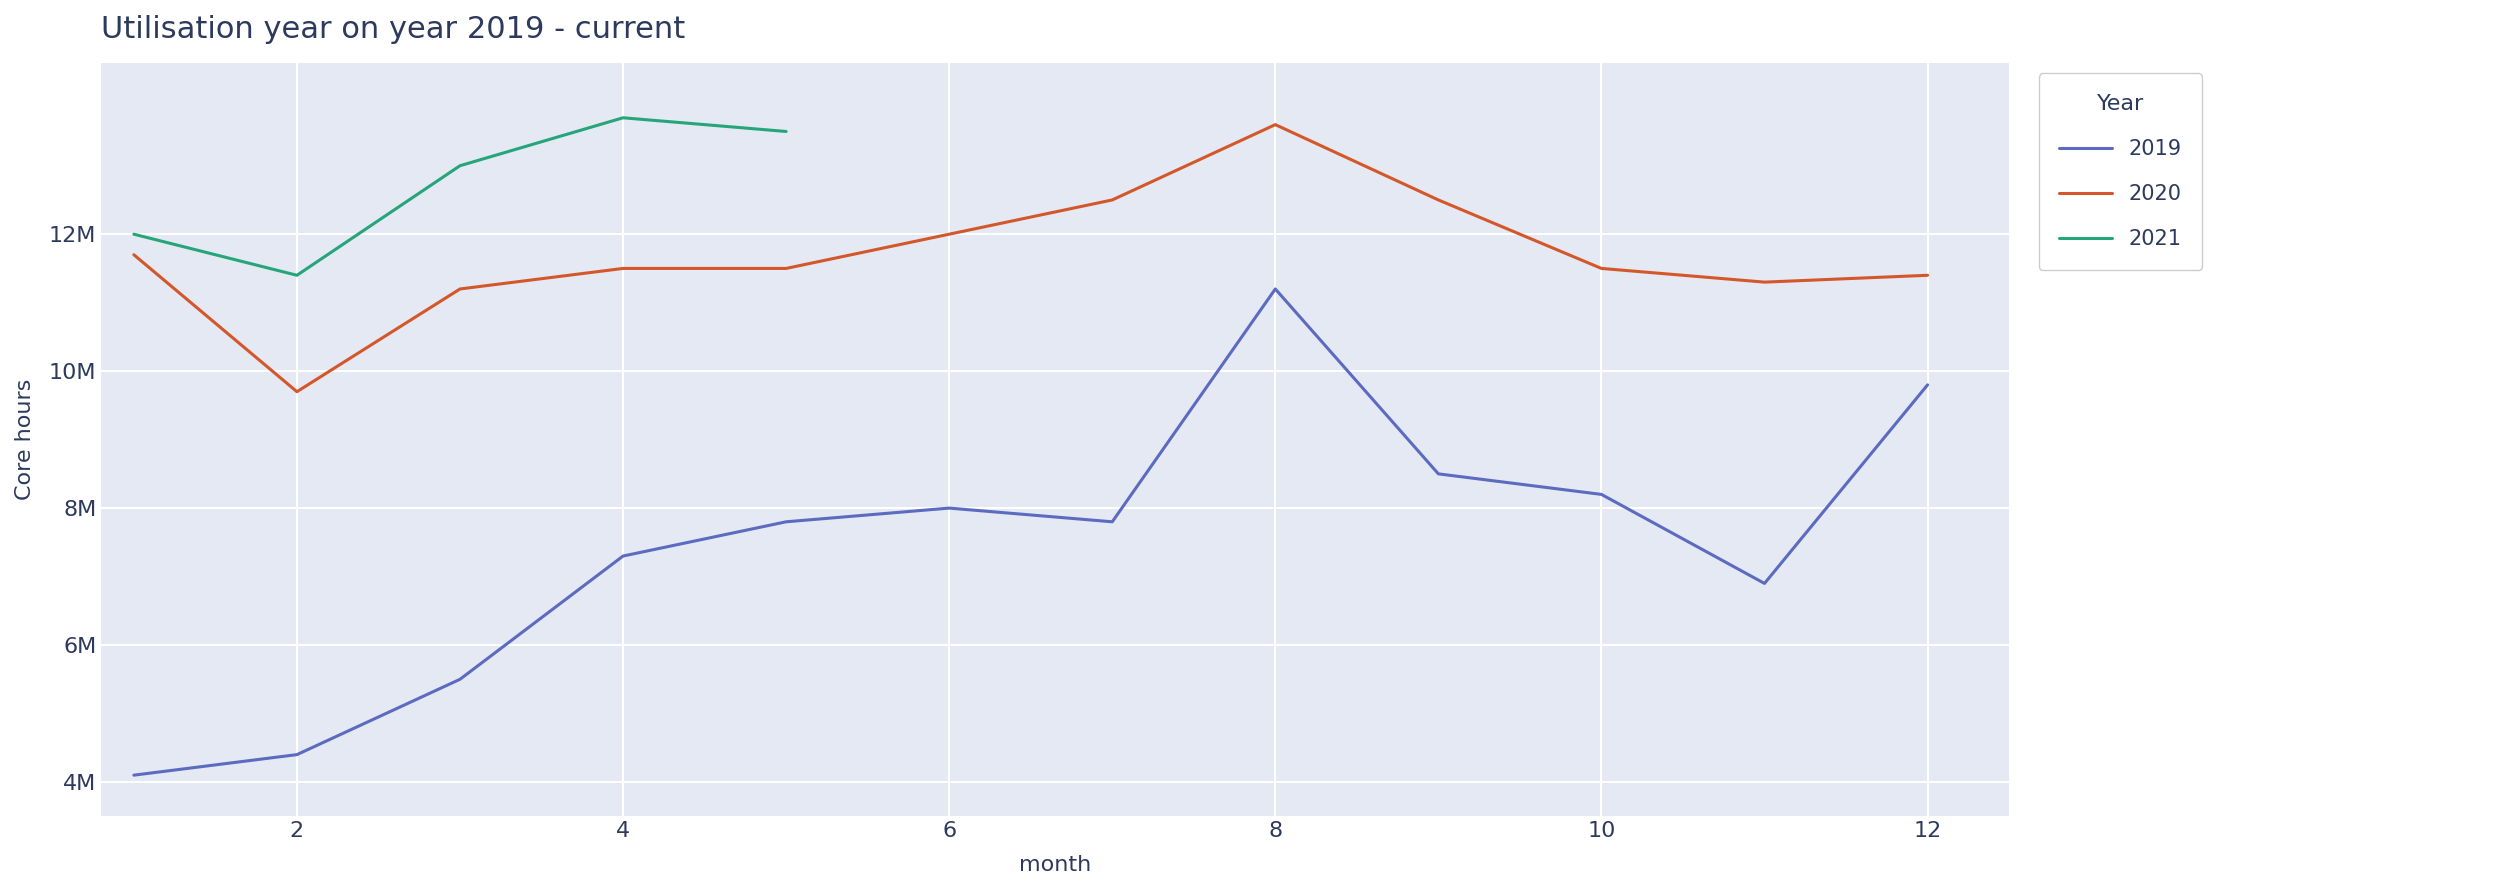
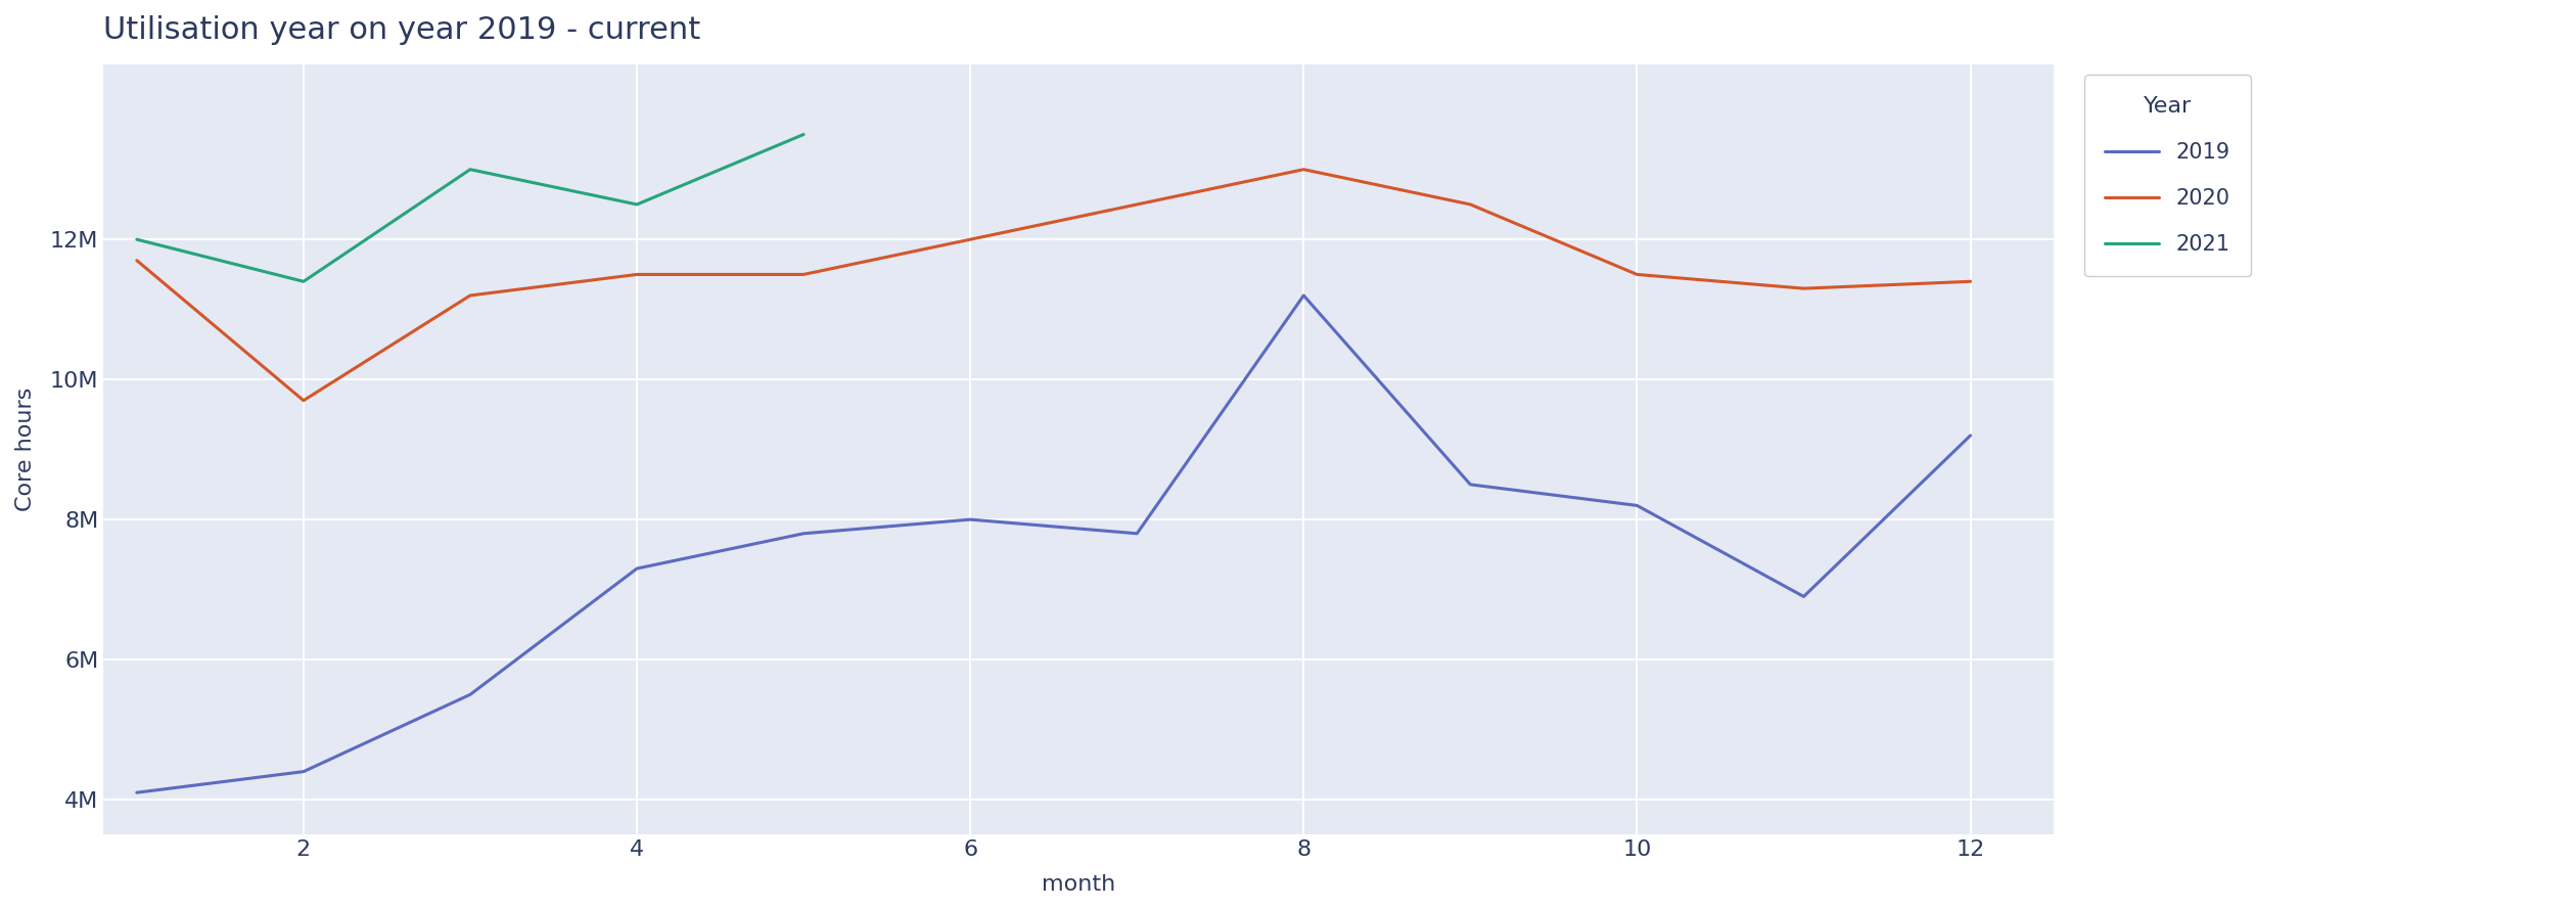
2021/4: 13.7M -> 12.5M
2020/8: 13.6M -> 13.0M
2019/12: 9.8M -> 9.2M
